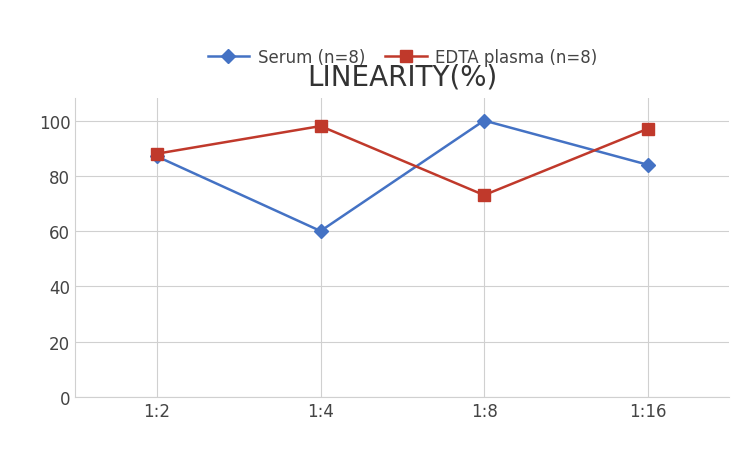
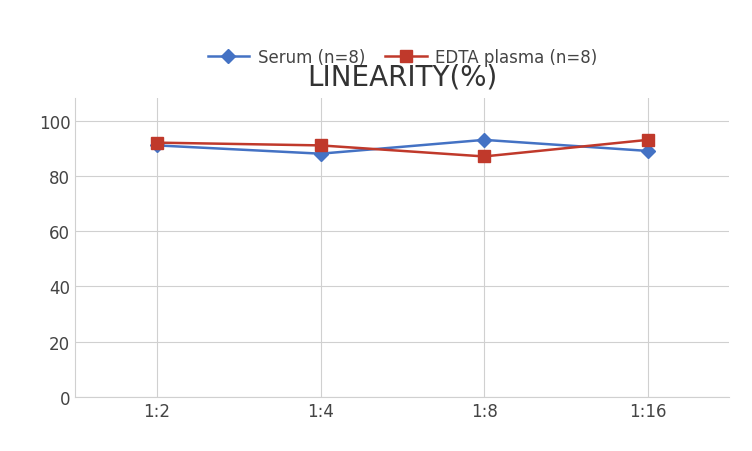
Serum (n=8)/1:2: 87 -> 91
EDTA plasma (n=8)/1:2: 88 -> 92
Serum (n=8)/1:4: 60 -> 88
EDTA plasma (n=8)/1:4: 98 -> 91
Serum (n=8)/1:8: 100 -> 93
EDTA plasma (n=8)/1:8: 73 -> 87
Serum (n=8)/1:16: 84 -> 89
EDTA plasma (n=8)/1:16: 97 -> 93
